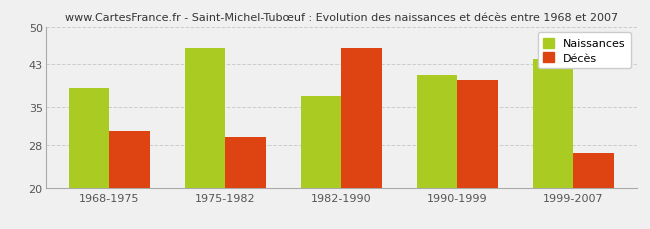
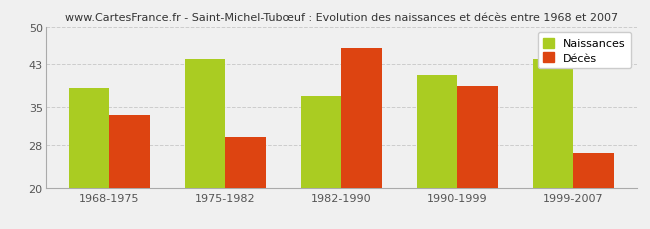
Décès/1968-1975: 30.6 -> 33.5
Naissances/1975-1982: 46.0 -> 44.0
Décès/1990-1999: 40.0 -> 39.0
